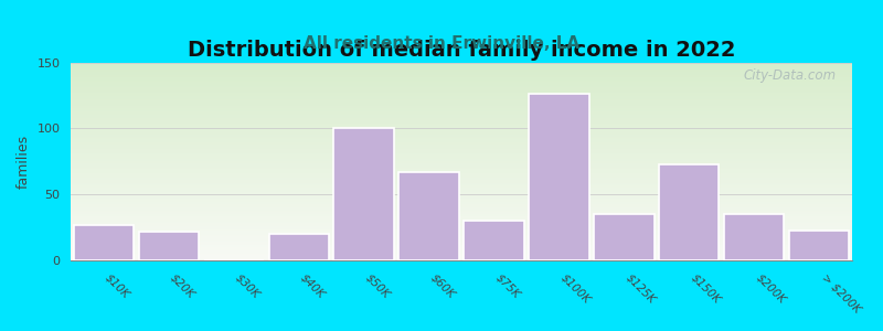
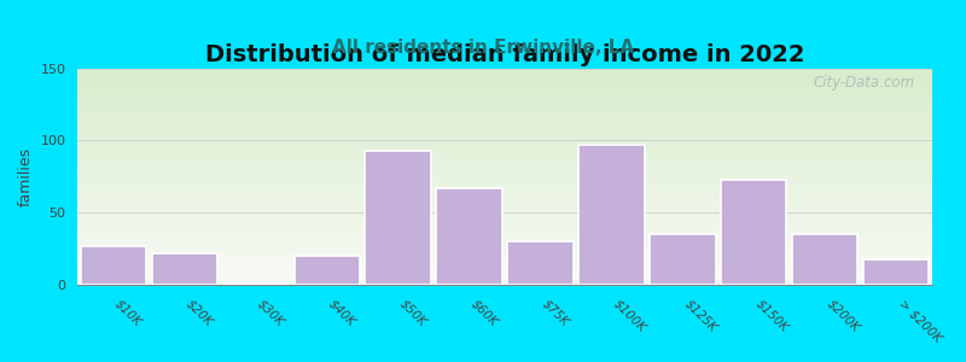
$50K: 100 -> 93
$100K: 126 -> 97
> $200K: 23 -> 18
